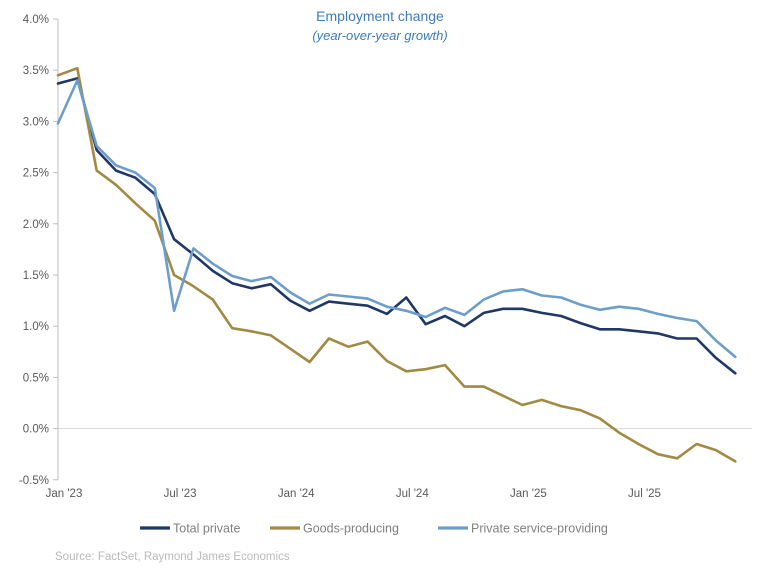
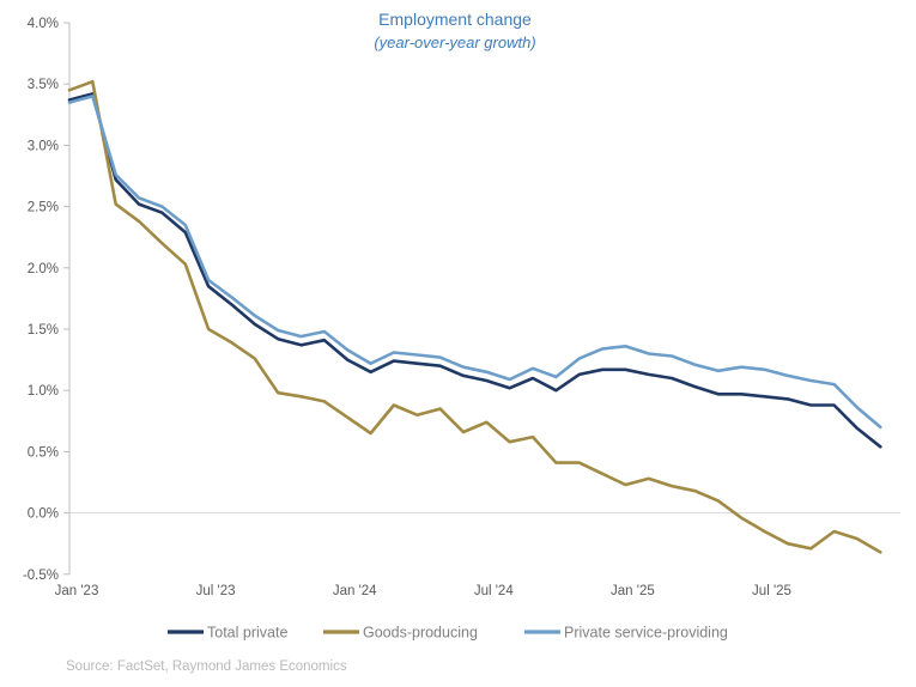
Private service-providing/Jan '23: 2.98% -> 3.35%
Private service-providing/Jul '23: 1.15% -> 1.90%
Total private/Jul '24: 1.28% -> 1.08%
Goods-producing/Jul '24: 0.56% -> 0.74%
